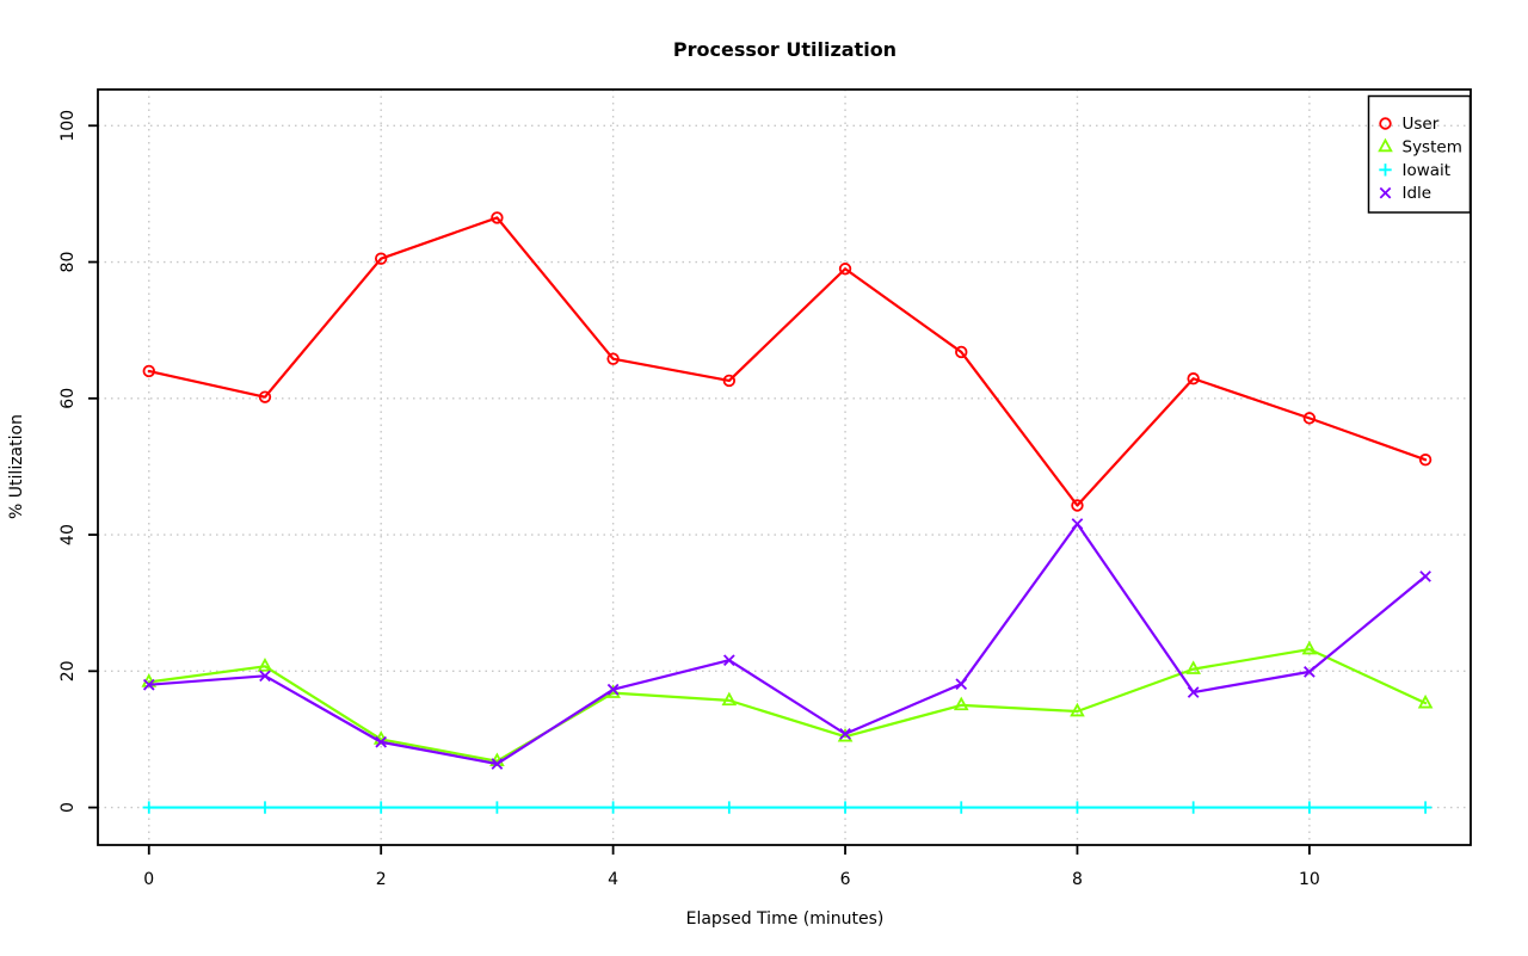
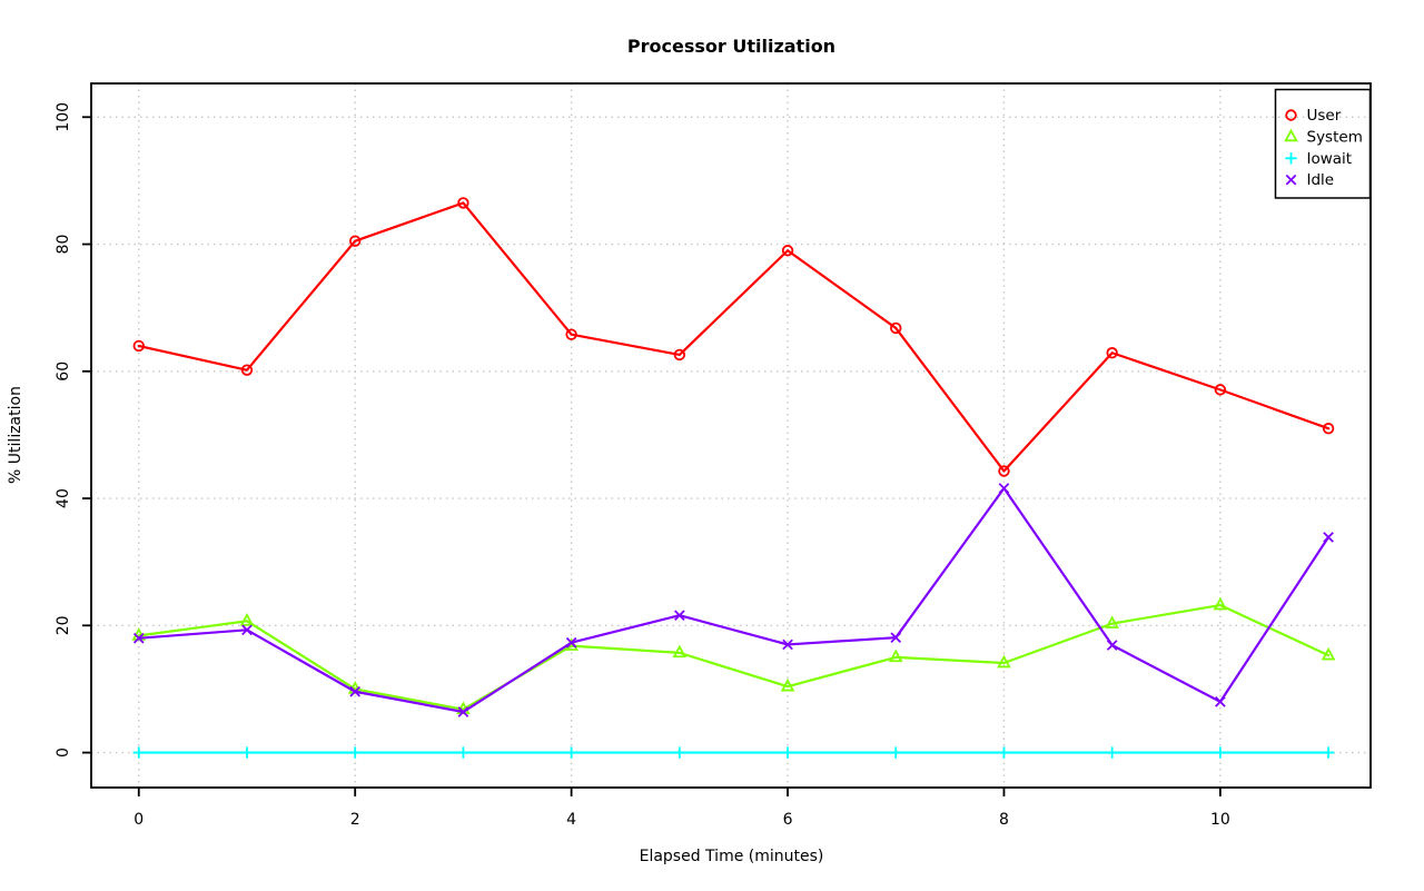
Idle/6: 11 -> 17
Idle/10: 20 -> 8
